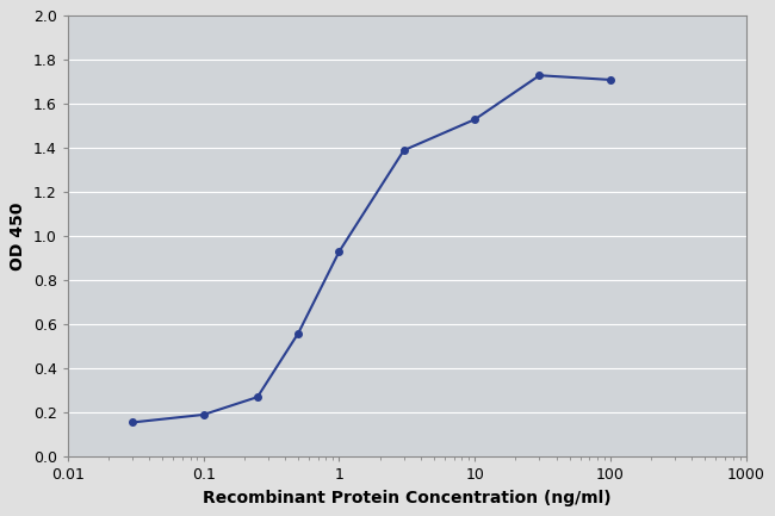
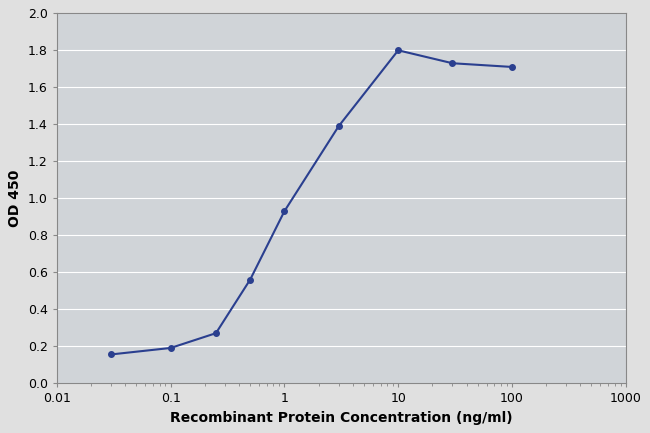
10: 1.53 -> 1.80
